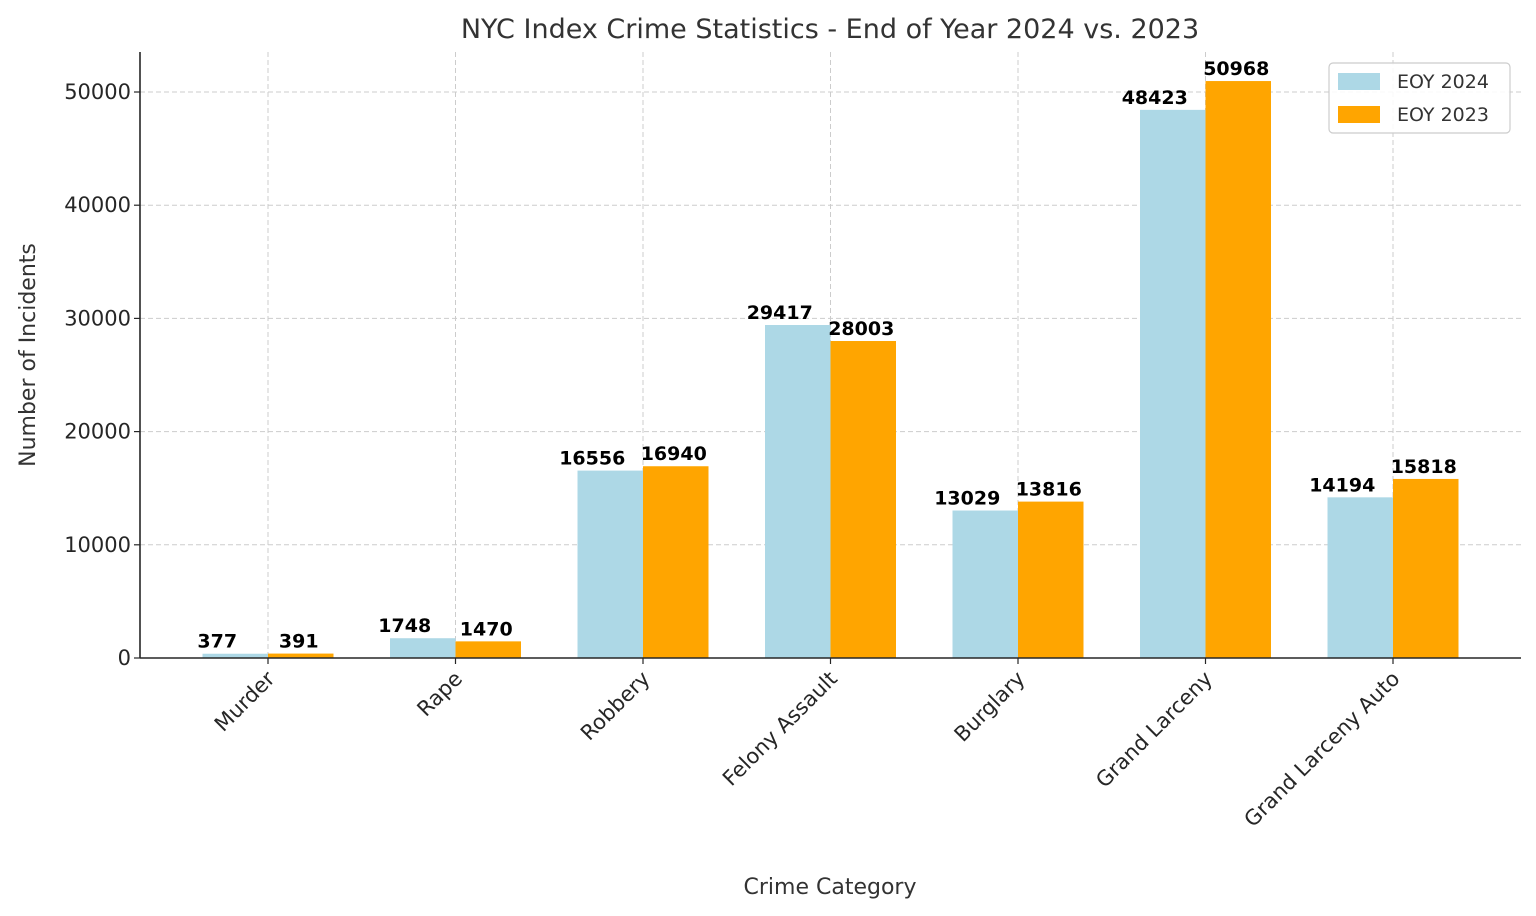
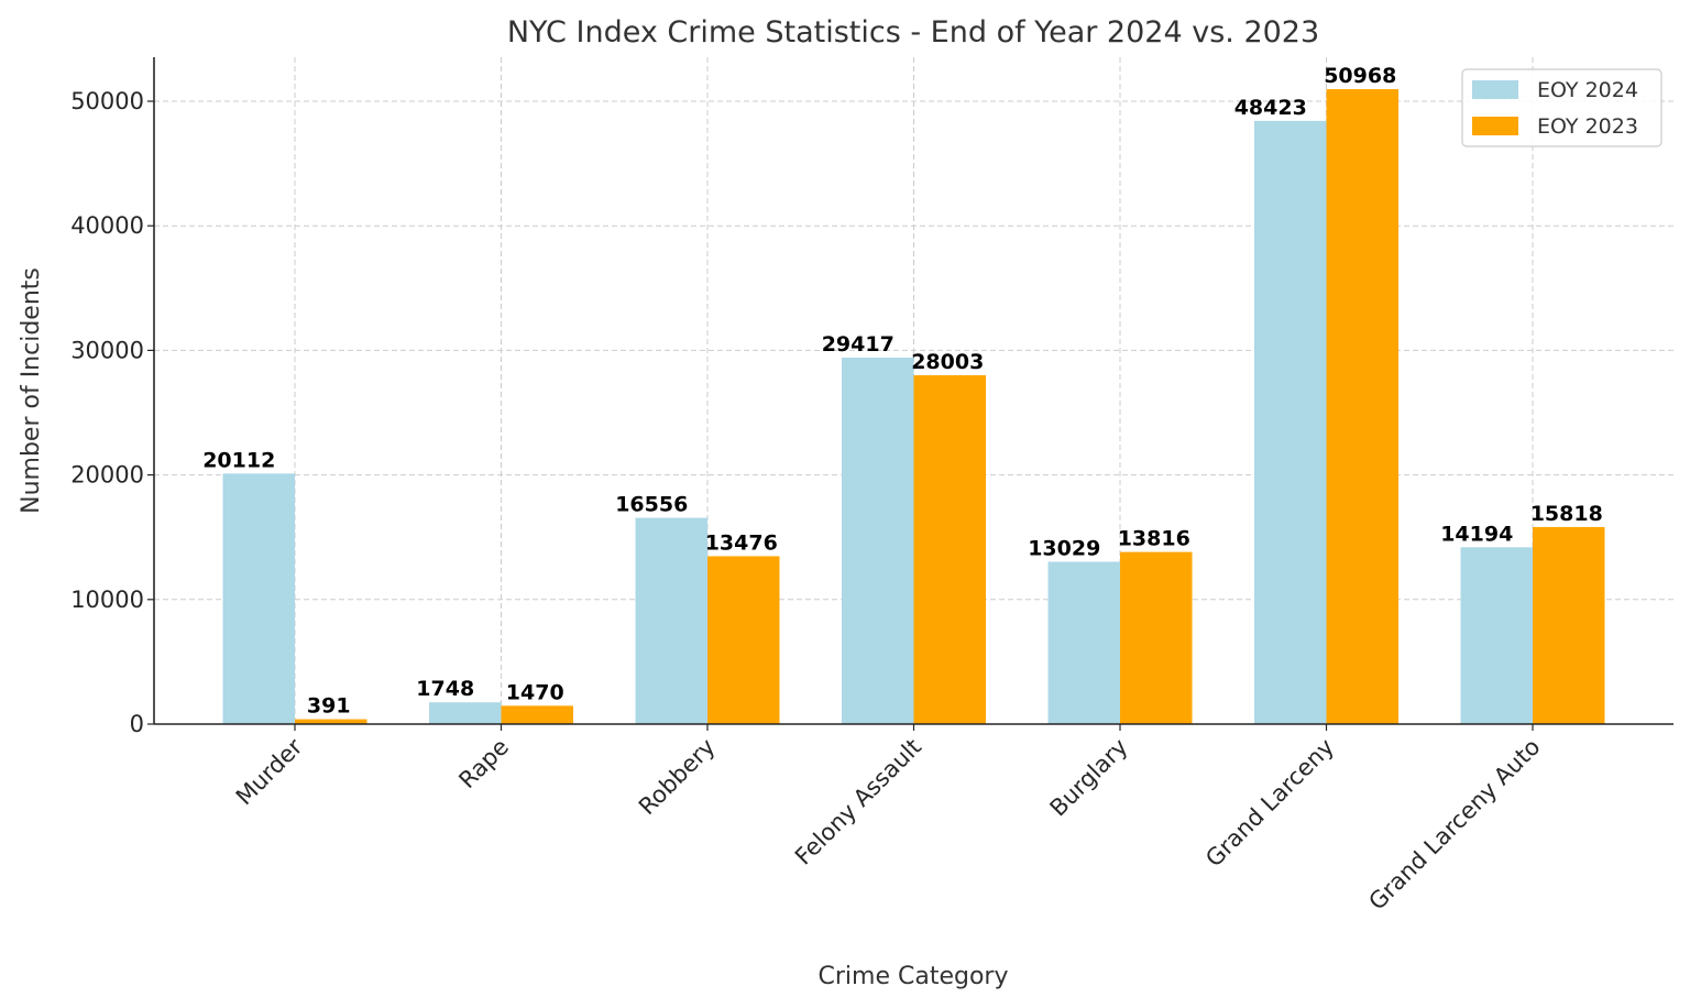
EOY 2024/Murder: 377 -> 20112
EOY 2023/Robbery: 16940 -> 13476
